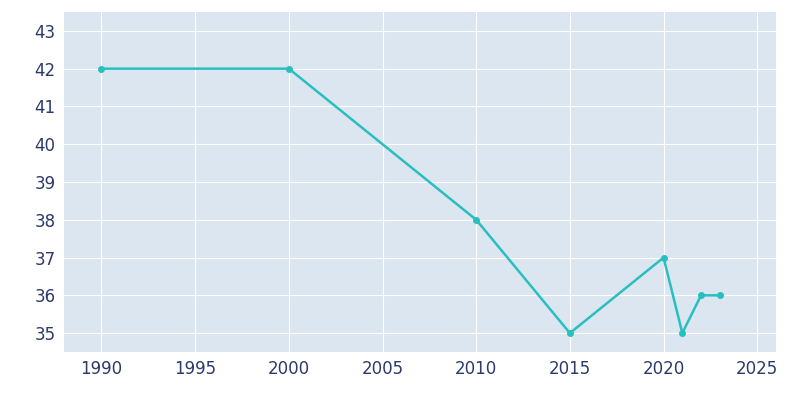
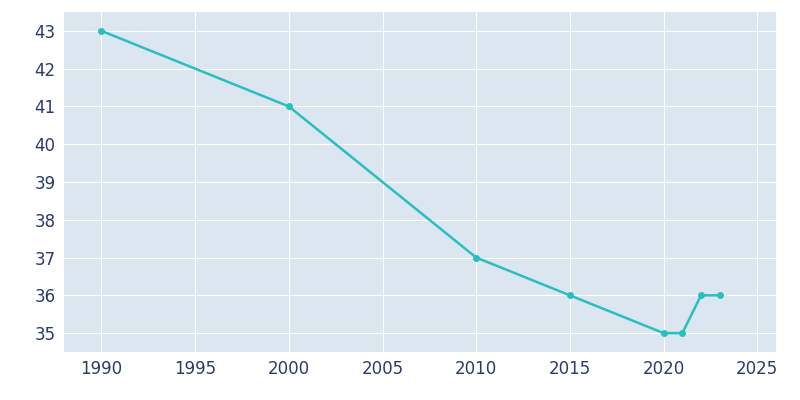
1990: 42 -> 43
2000: 42 -> 41
2010: 38 -> 37
2015: 35 -> 36
2020: 37 -> 35
